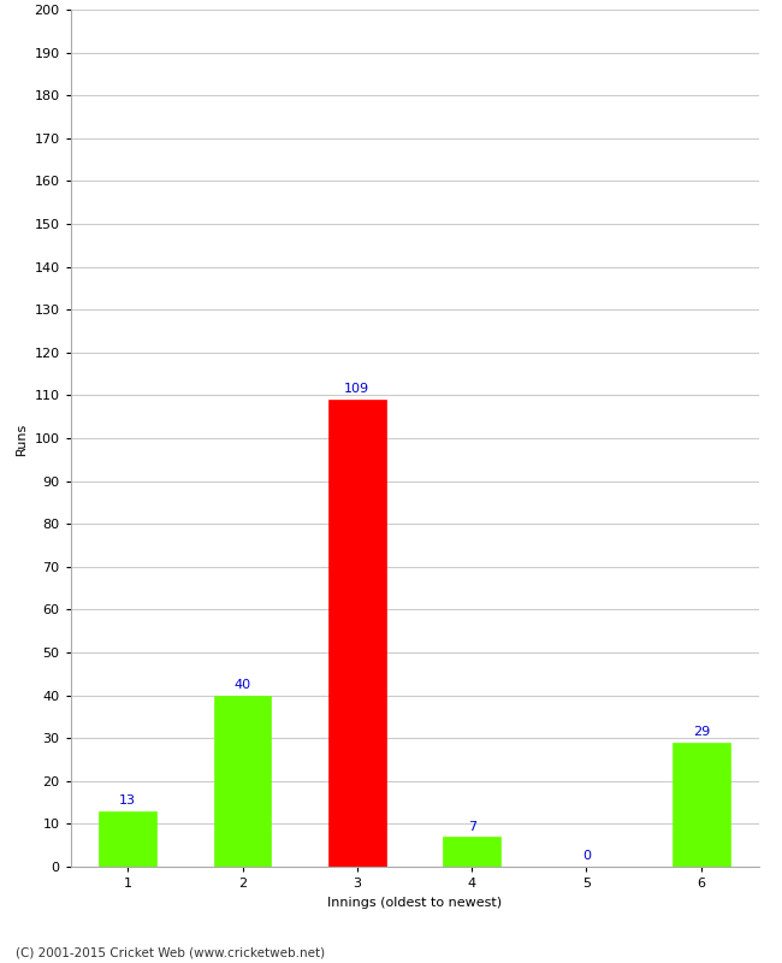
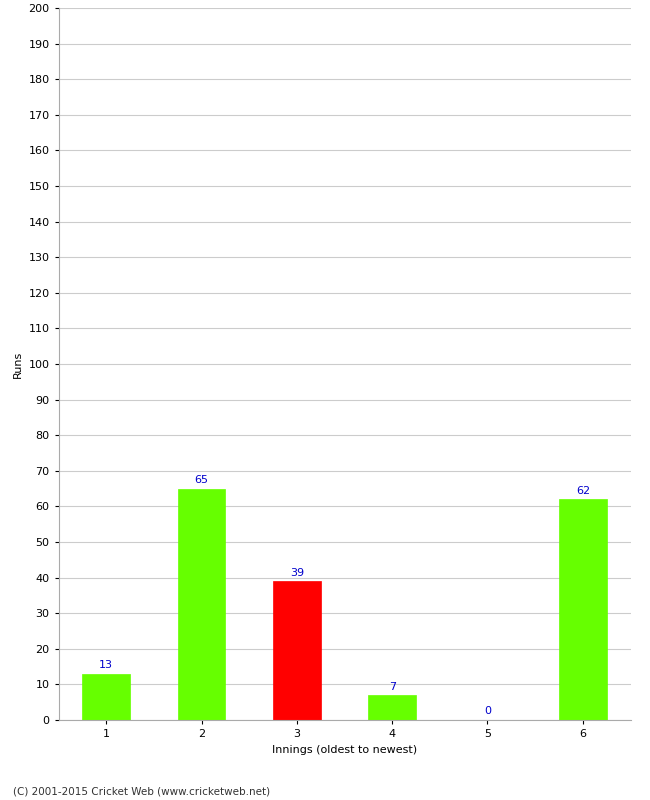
2: 40 -> 65
3: 109 -> 39
6: 29 -> 62
